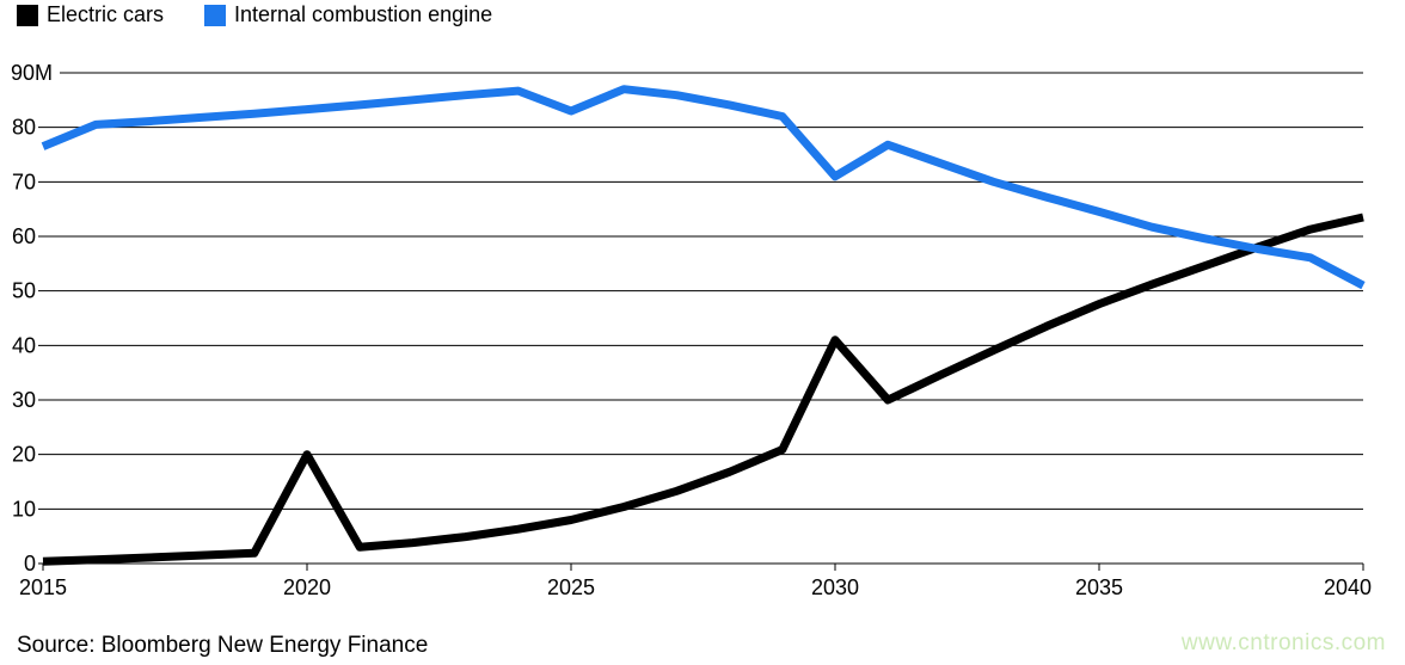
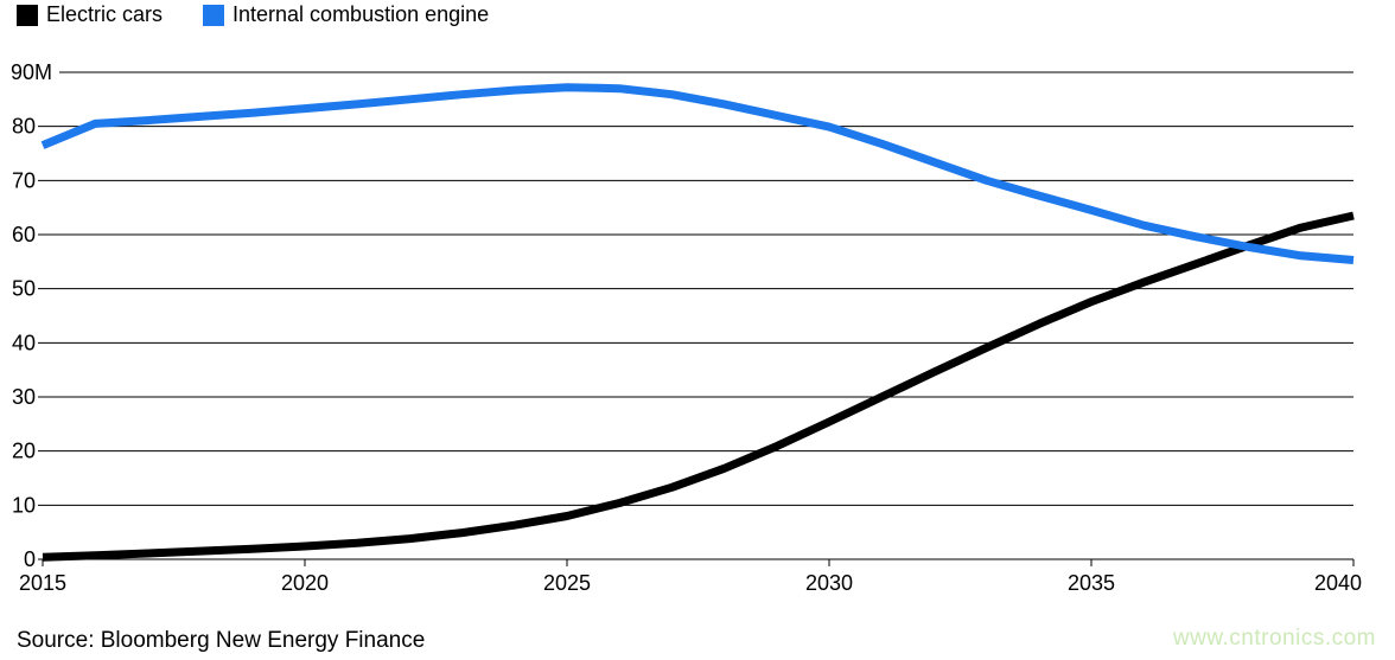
Electric cars/2020: 20M -> 2M
Internal combustion engine/2025: 83M -> 87M
Electric cars/2030: 41M -> 25M
Internal combustion engine/2030: 71M -> 80M
Internal combustion engine/2040: 51M -> 55M
